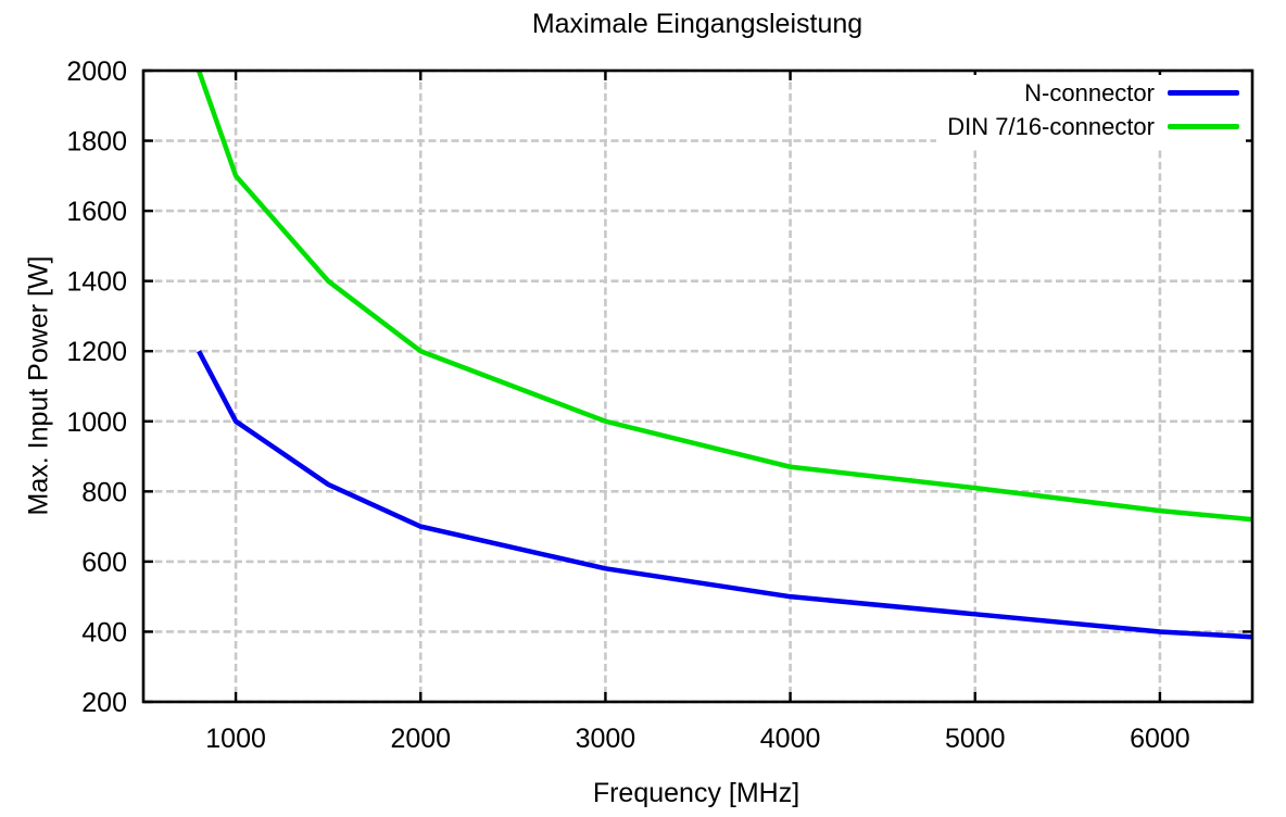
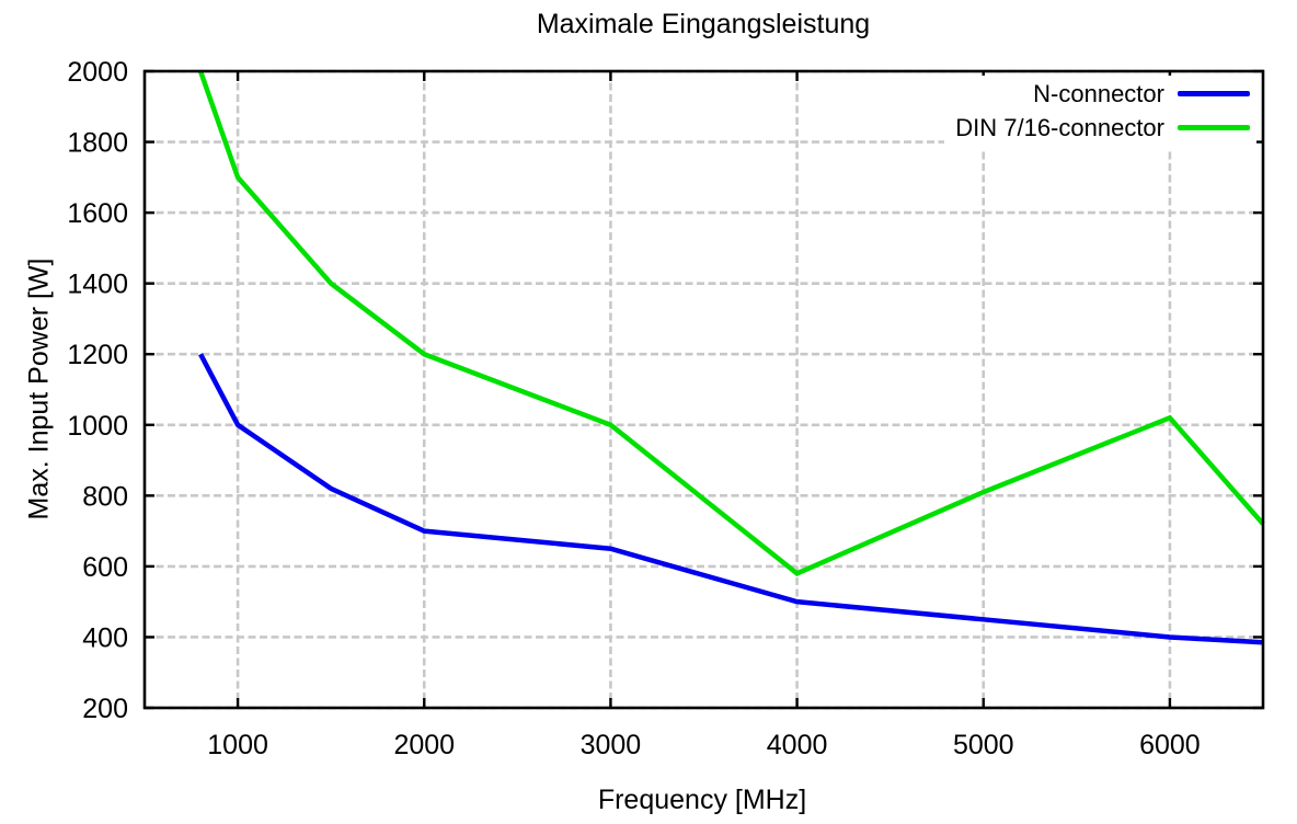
N-connector/3000: 580 -> 650
DIN 7/16-connector/4000: 870 -> 580
DIN 7/16-connector/6000: 740 -> 1020
